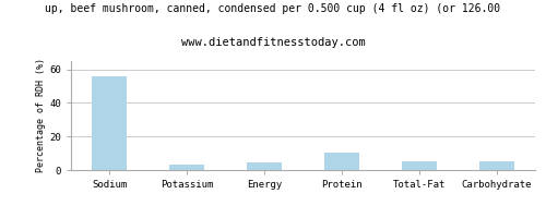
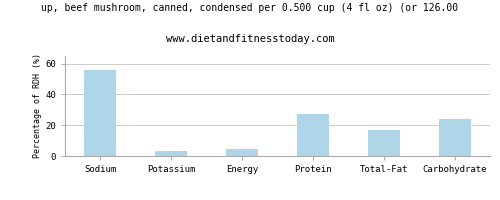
Protein: 10 -> 27
Total-Fat: 6 -> 17
Carbohydrate: 6 -> 24
